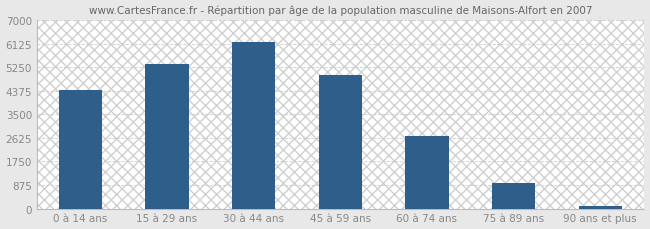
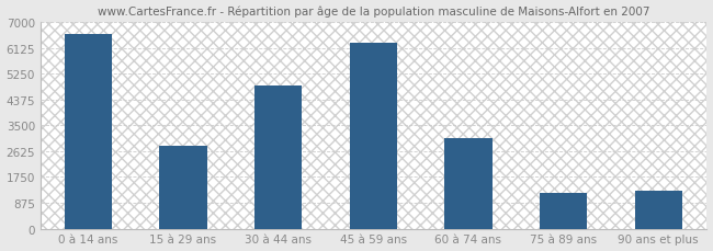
0 à 14 ans: 4400 -> 6600
15 à 29 ans: 5350 -> 2800
30 à 44 ans: 6200 -> 4850
45 à 59 ans: 4950 -> 6300
60 à 74 ans: 2700 -> 3050
75 à 89 ans: 950 -> 1200
90 ans et plus: 110 -> 1300
